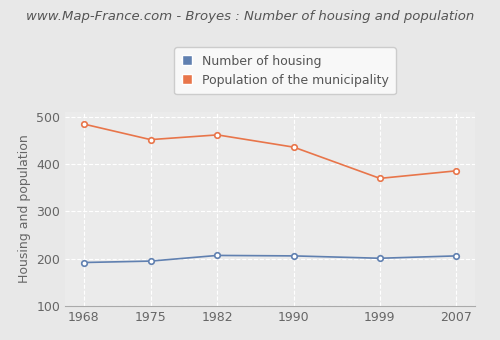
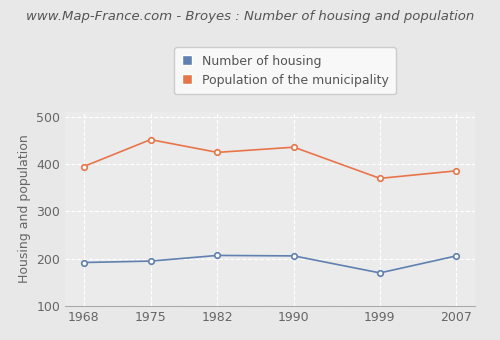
Population of the municipality/1968: 485 -> 395
Population of the municipality/1982: 462 -> 425
Number of housing/1999: 201 -> 170
